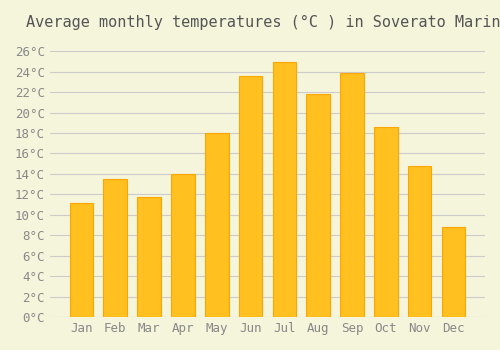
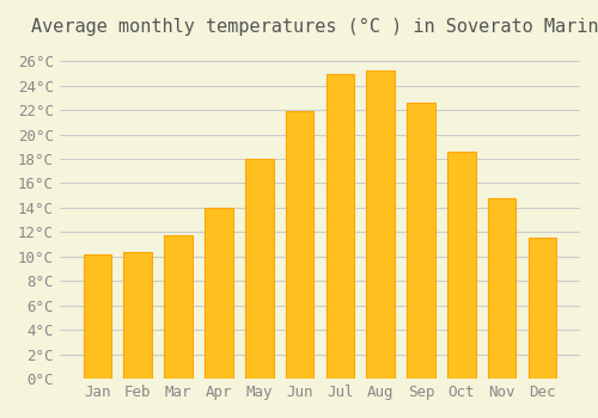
Jan: 11.2°C -> 10.2°C
Feb: 13.5°C -> 10.4°C
Jun: 23.6°C -> 21.9°C
Aug: 21.8°C -> 25.2°C
Sep: 23.9°C -> 22.6°C
Dec: 8.8°C -> 11.5°C
